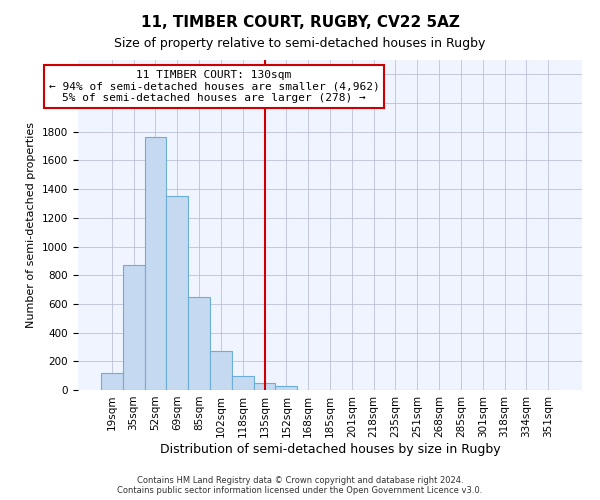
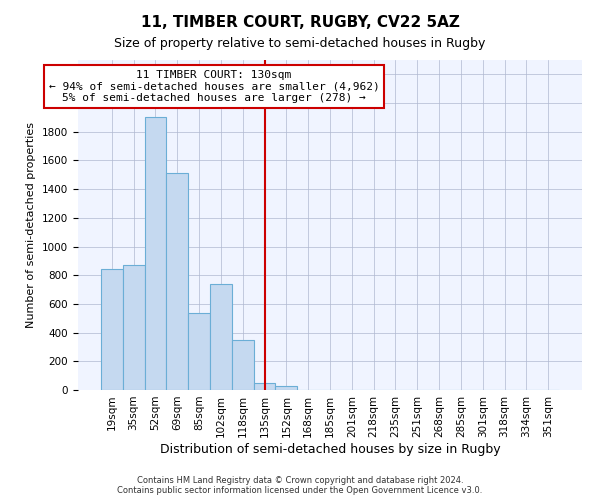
19sqm: 120 -> 840
52sqm: 1760 -> 1900
69sqm: 1350 -> 1510
85sqm: 650 -> 540
102sqm: 270 -> 740
118sqm: 100 -> 350
